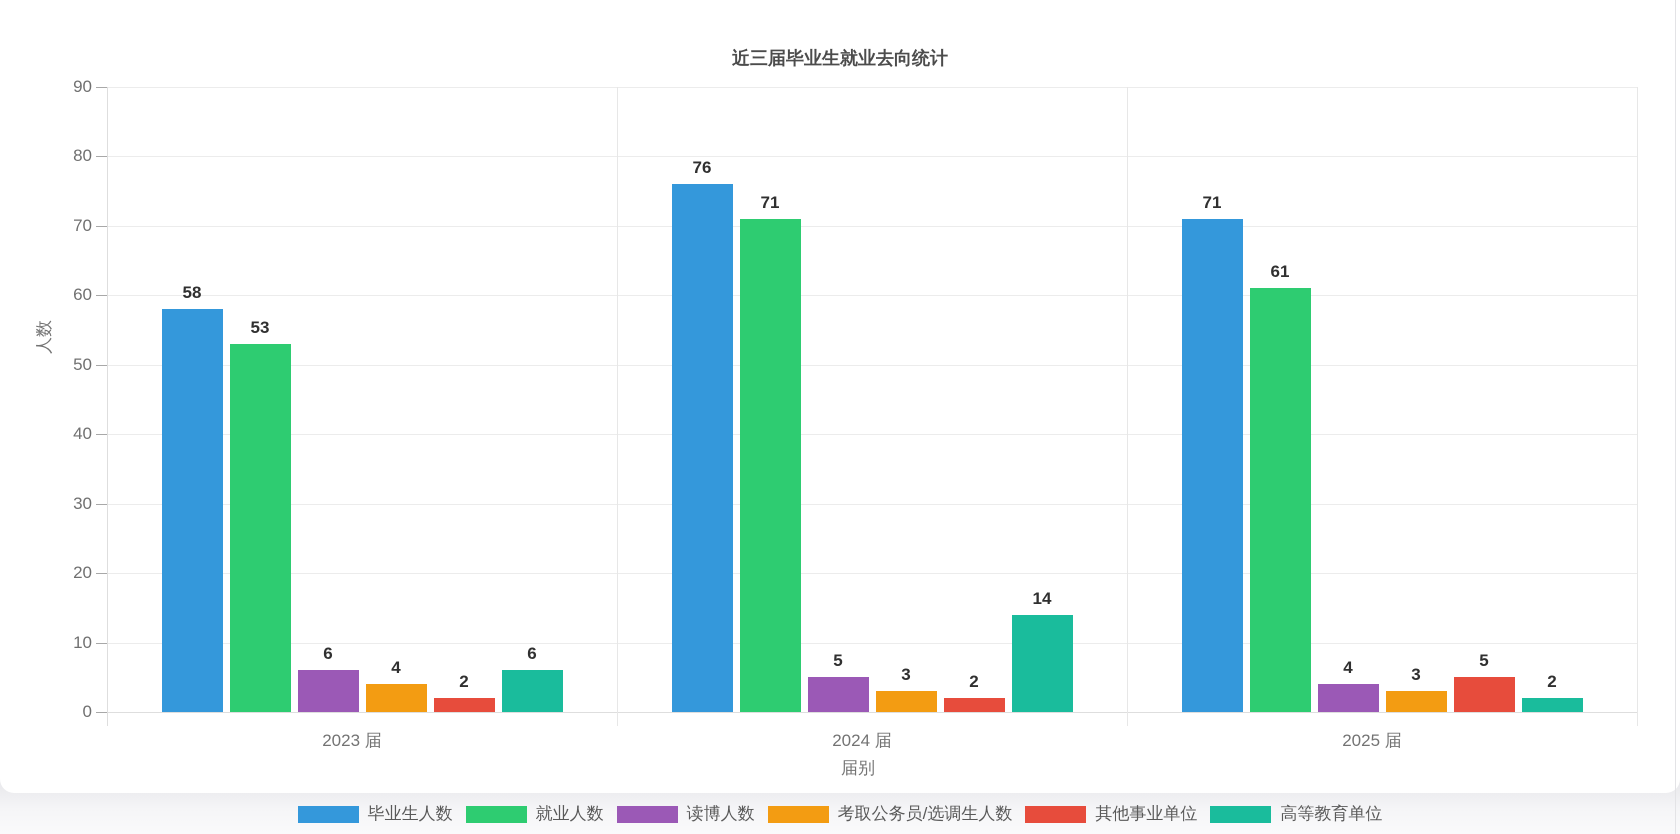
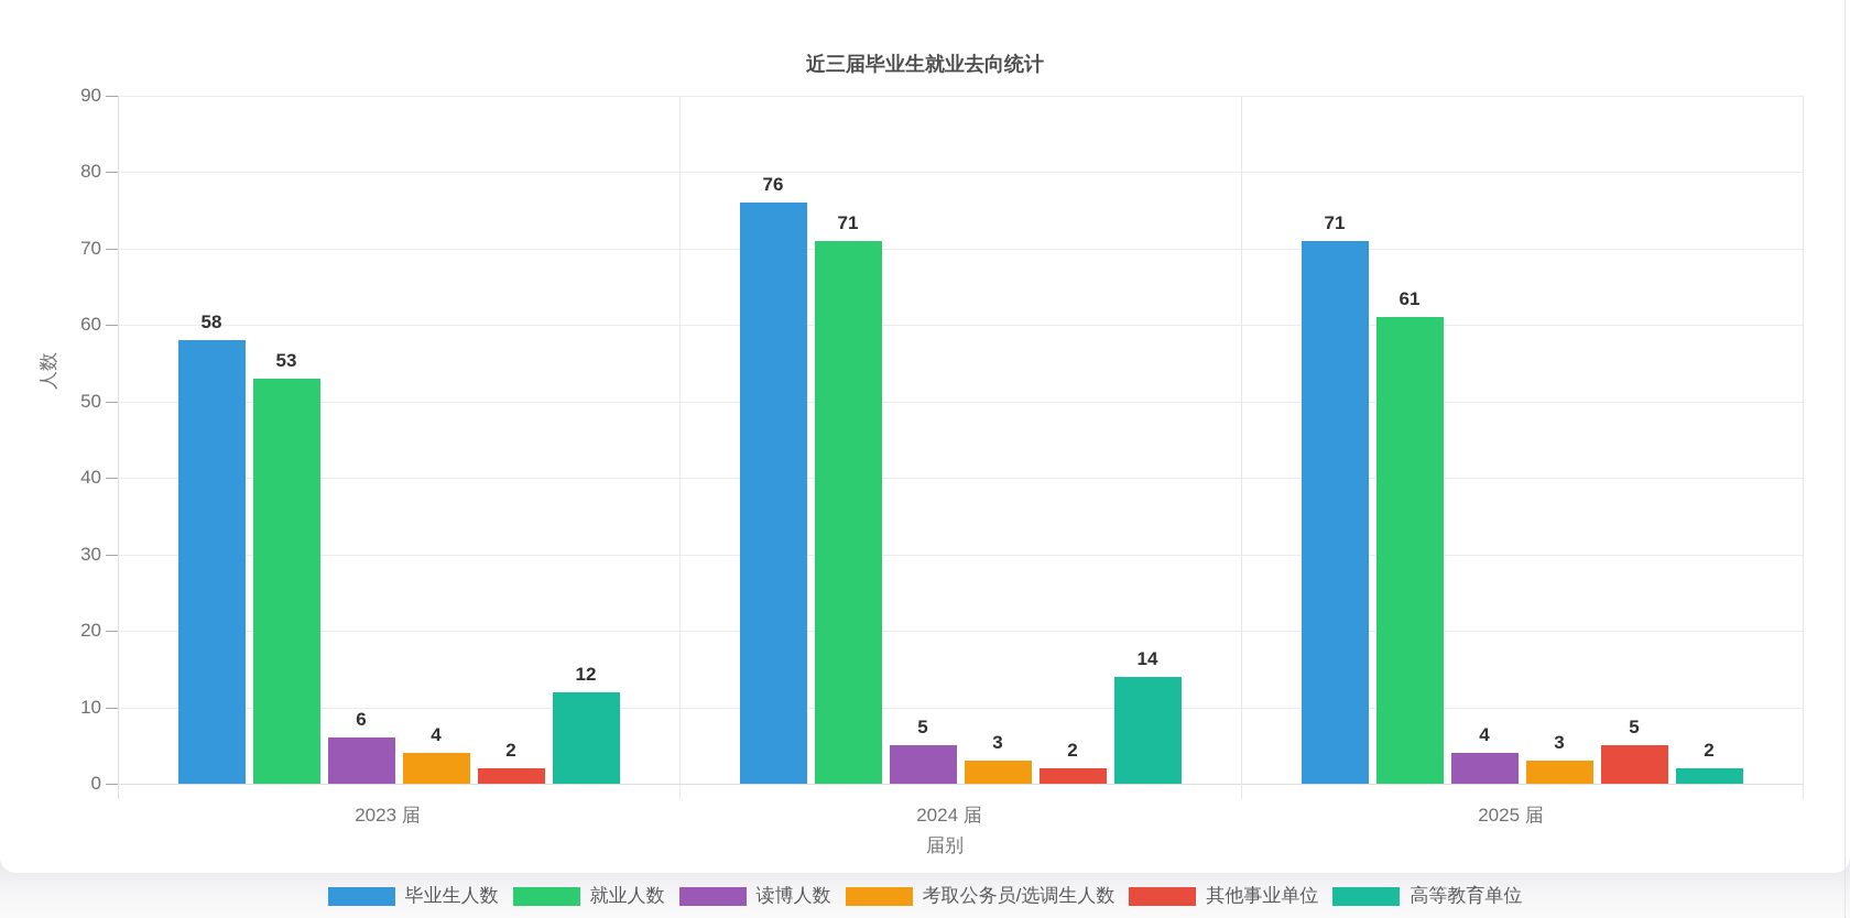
高等教育单位/2023 届: 6 -> 12
